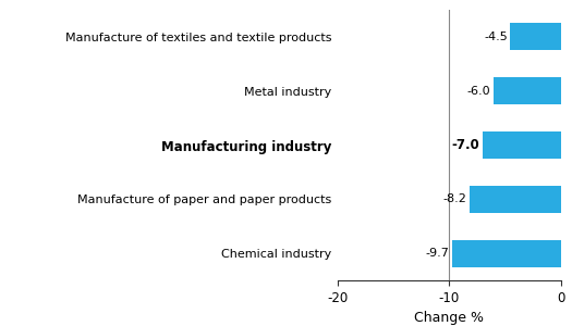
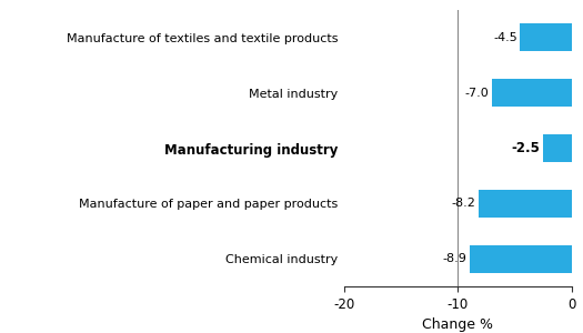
Metal industry: -6.0 -> -7.0
Manufacturing industry: -7.0 -> -2.5
Chemical industry: -9.7 -> -8.9
